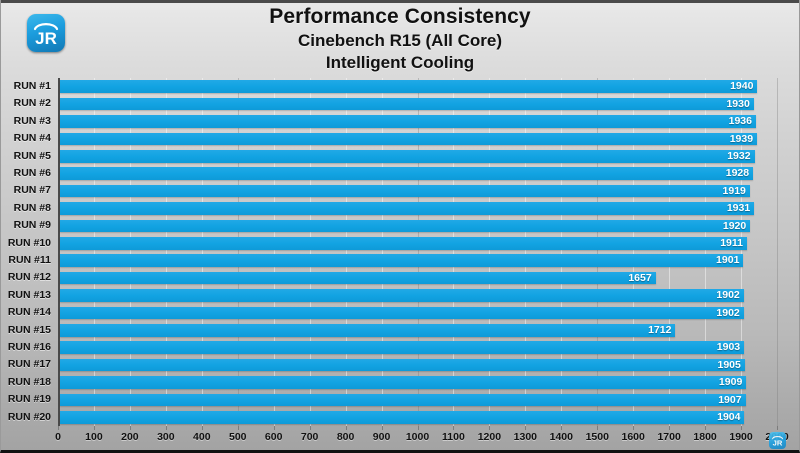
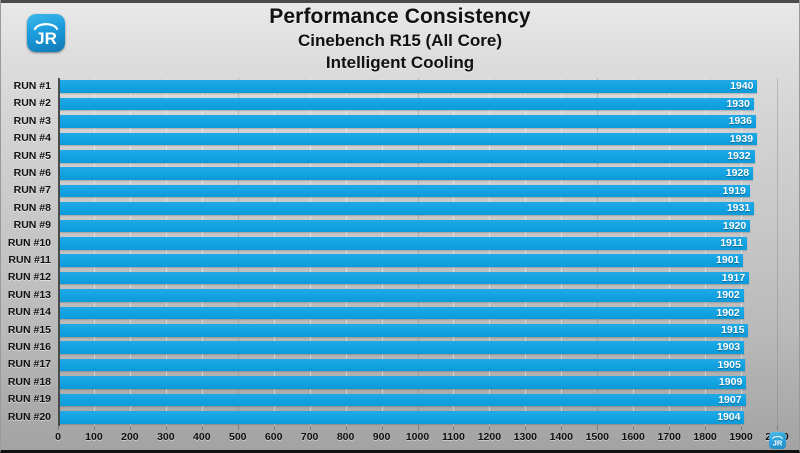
RUN #12: 1657 -> 1917
RUN #15: 1712 -> 1915
